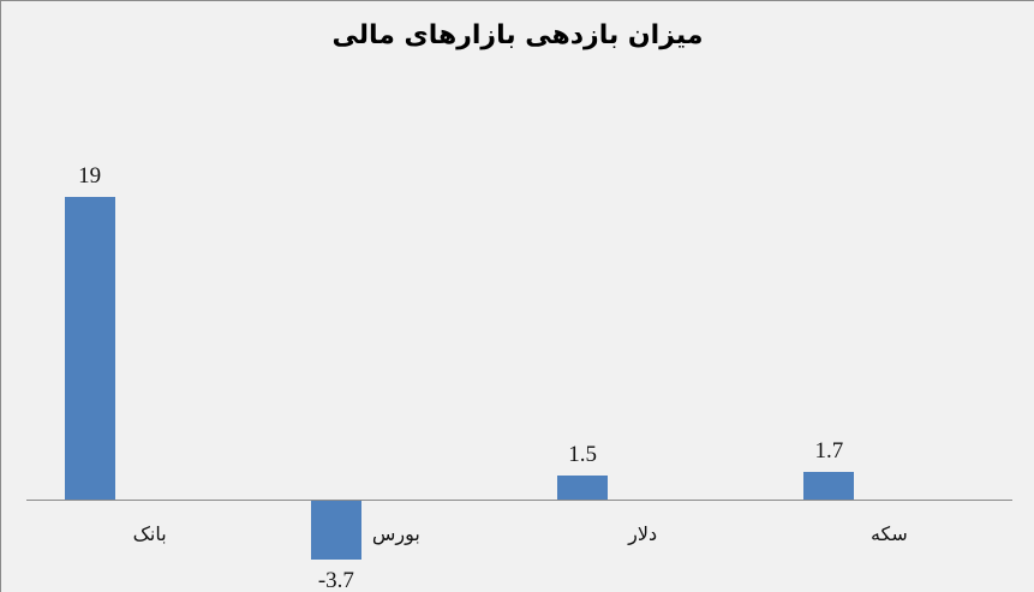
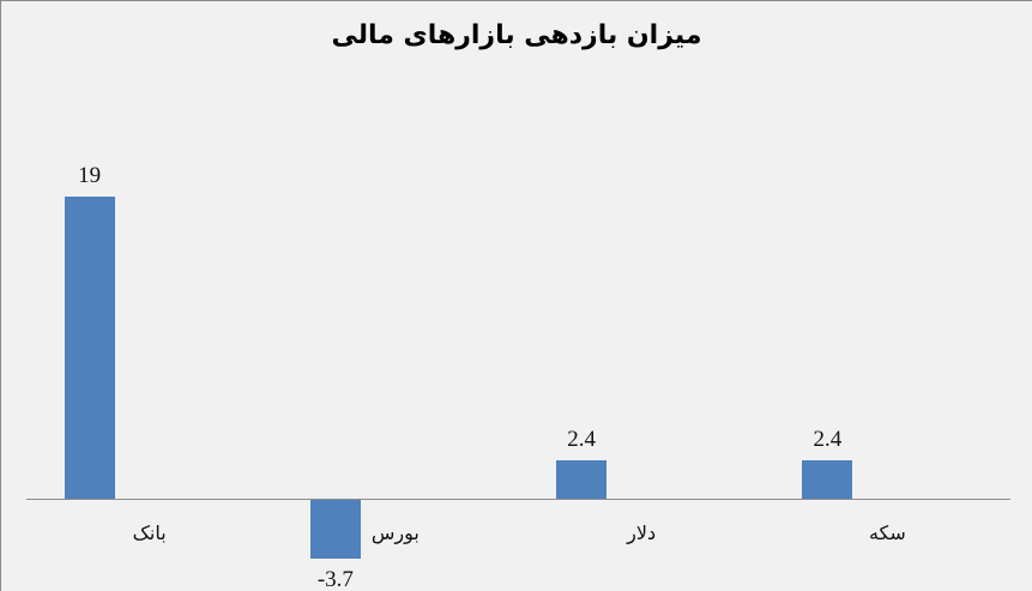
دلار: 1.5 -> 2.4
سکه: 1.7 -> 2.4
